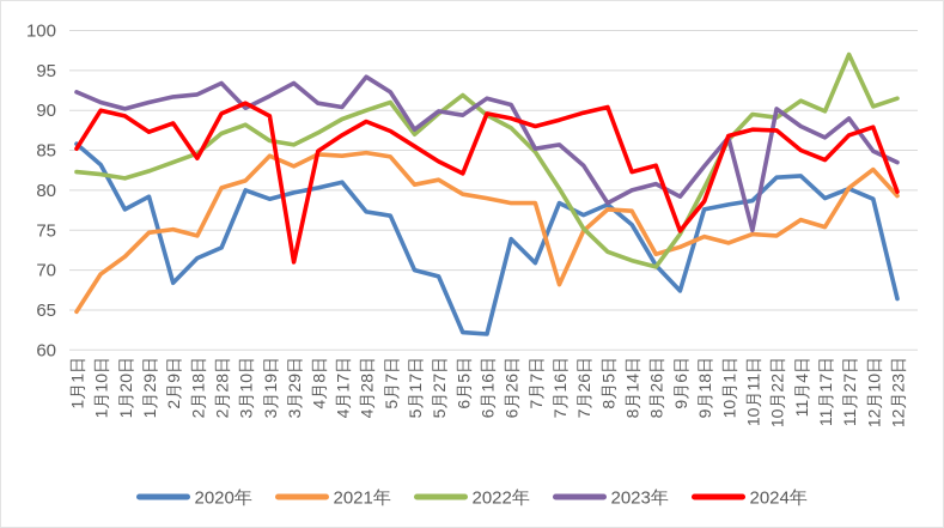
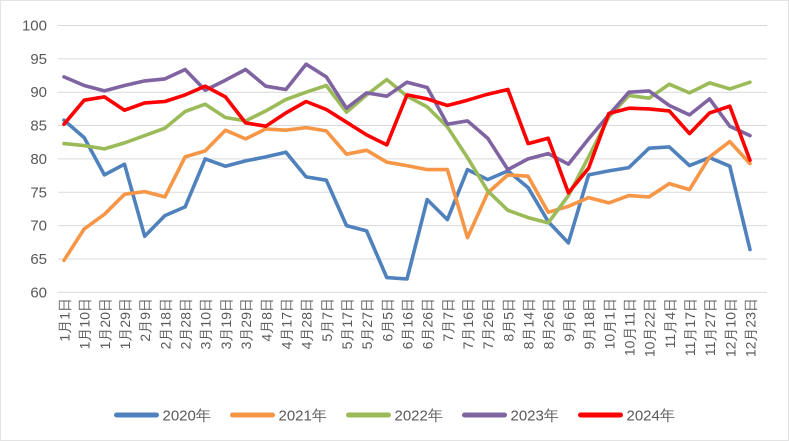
2024年/1月10日: 90 -> 89
2024年/2月18日: 84 -> 89
2024年/3月29日: 71 -> 85
2023年/10月11日: 75 -> 90
2024年/11月4日: 85 -> 87
2022年/11月27日: 97 -> 91
